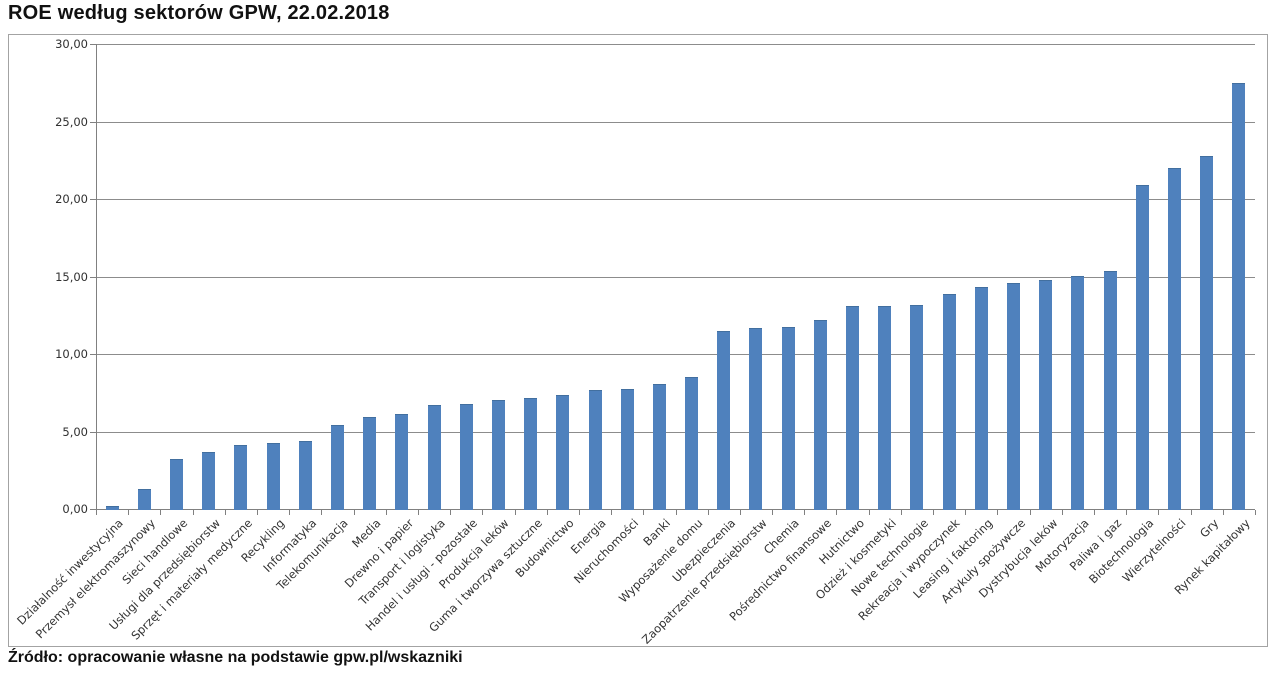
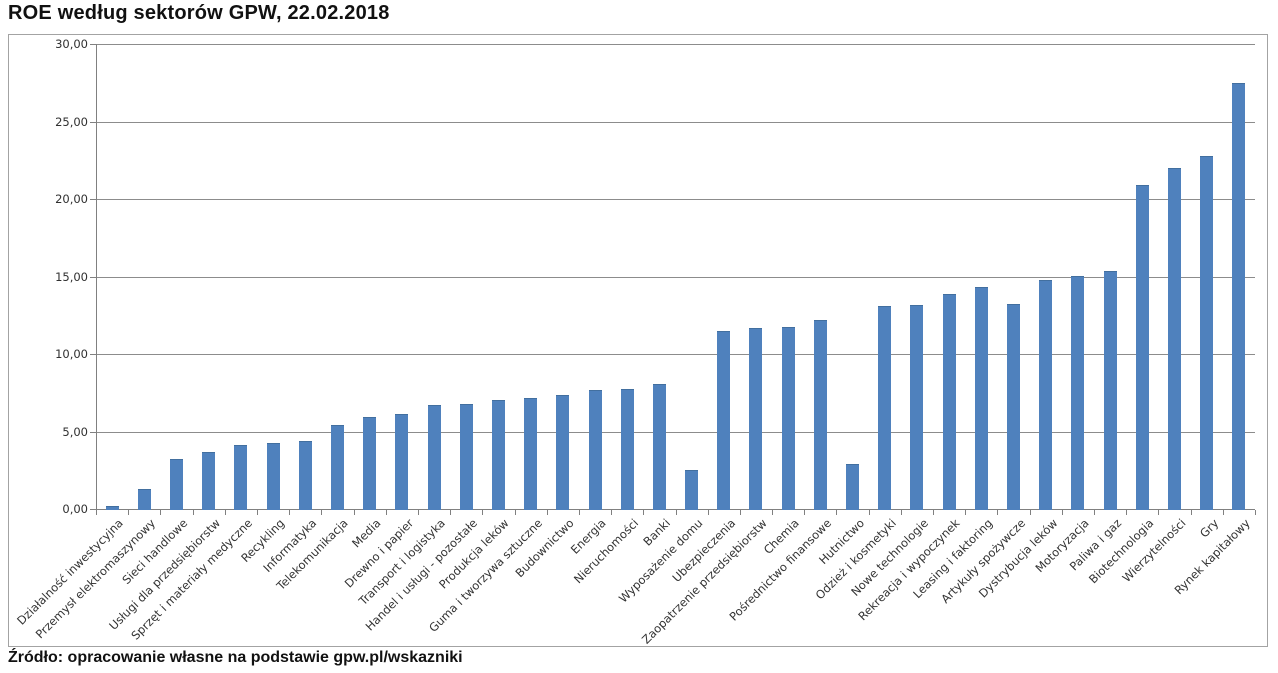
Wyposażenie domu: 8,5 -> 2,5
Hutnictwo: 13,1 -> 2,9
Artykuły spożywcze: 14,6 -> 13,2
